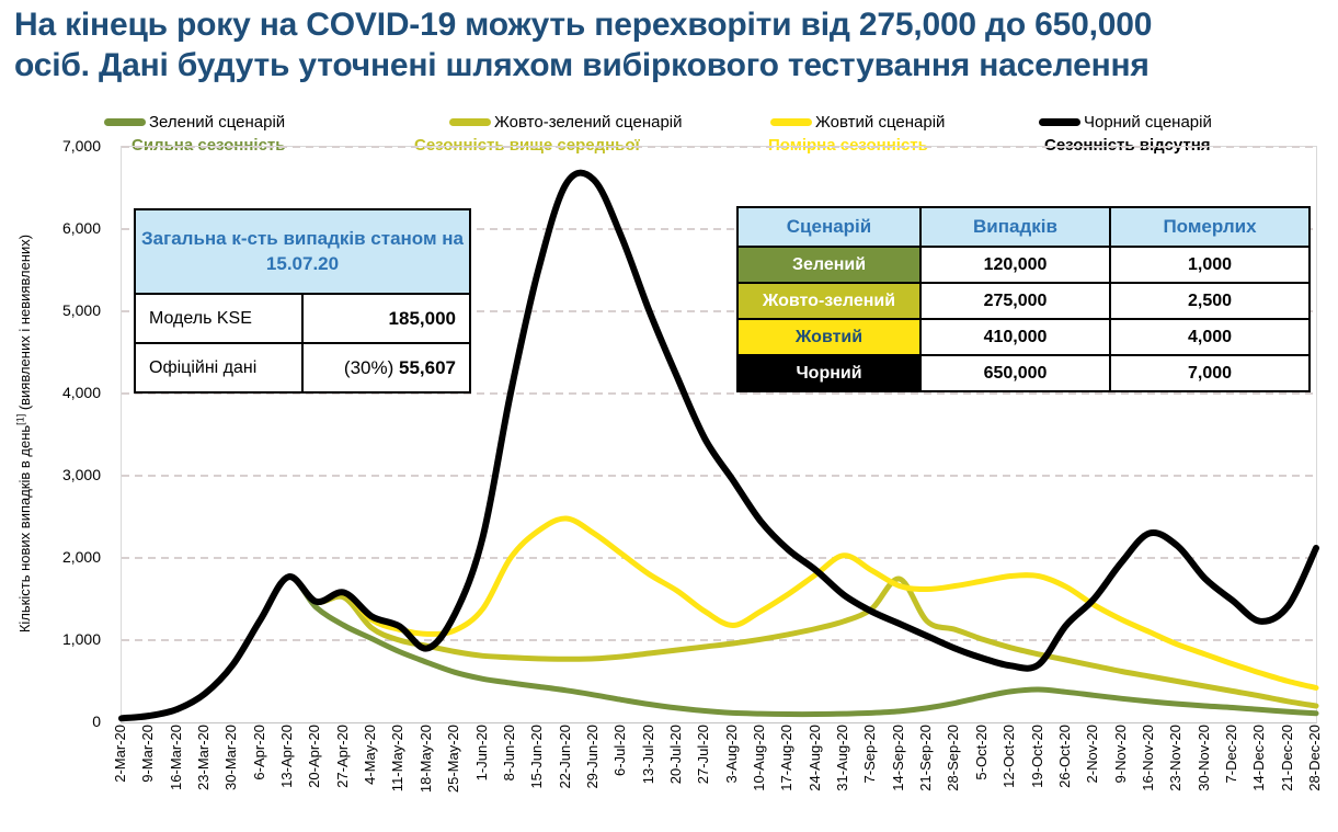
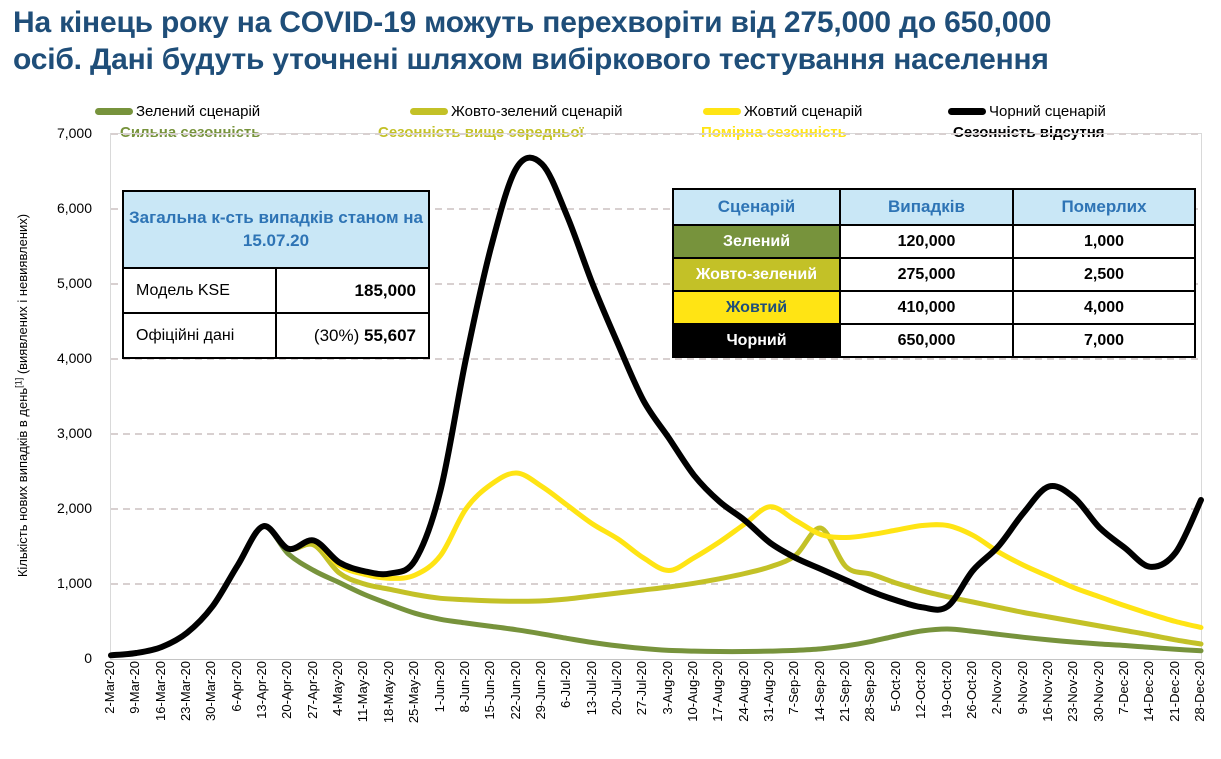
Чорний сценарій/18-May-20: 900 -> 1100
